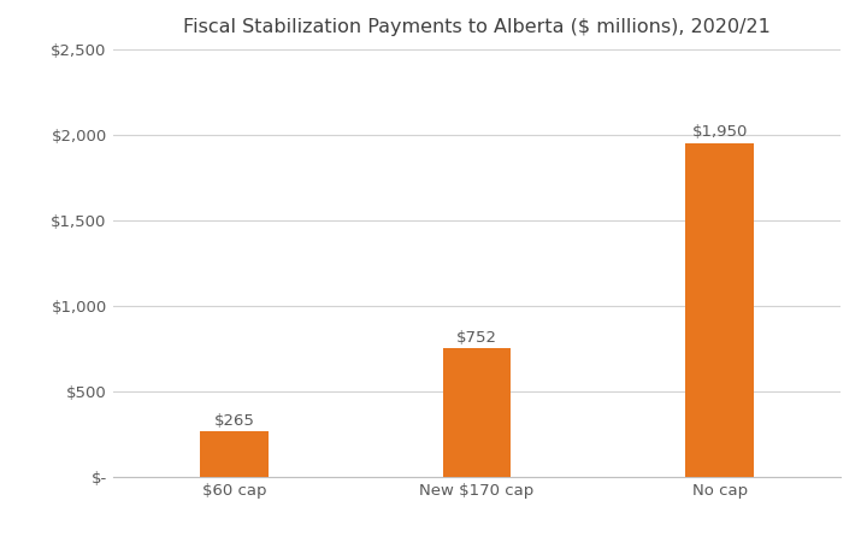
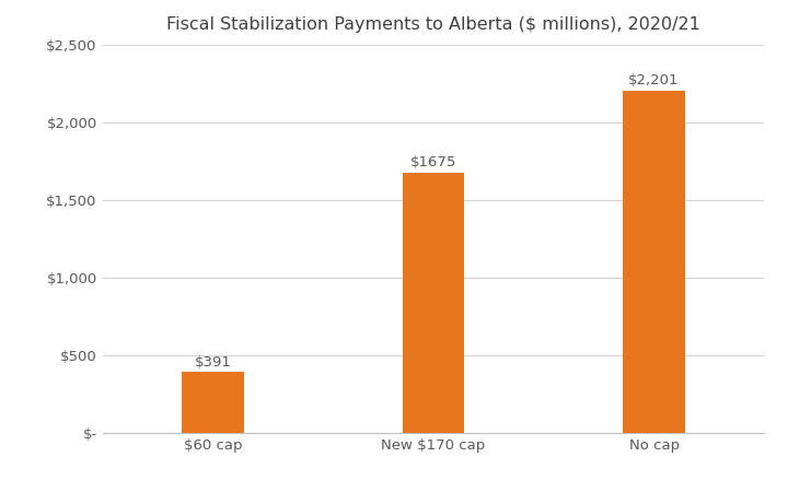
$60 cap: $265 -> $391
New $170 cap: $752 -> $1675
No cap: $1,950 -> $2,201
